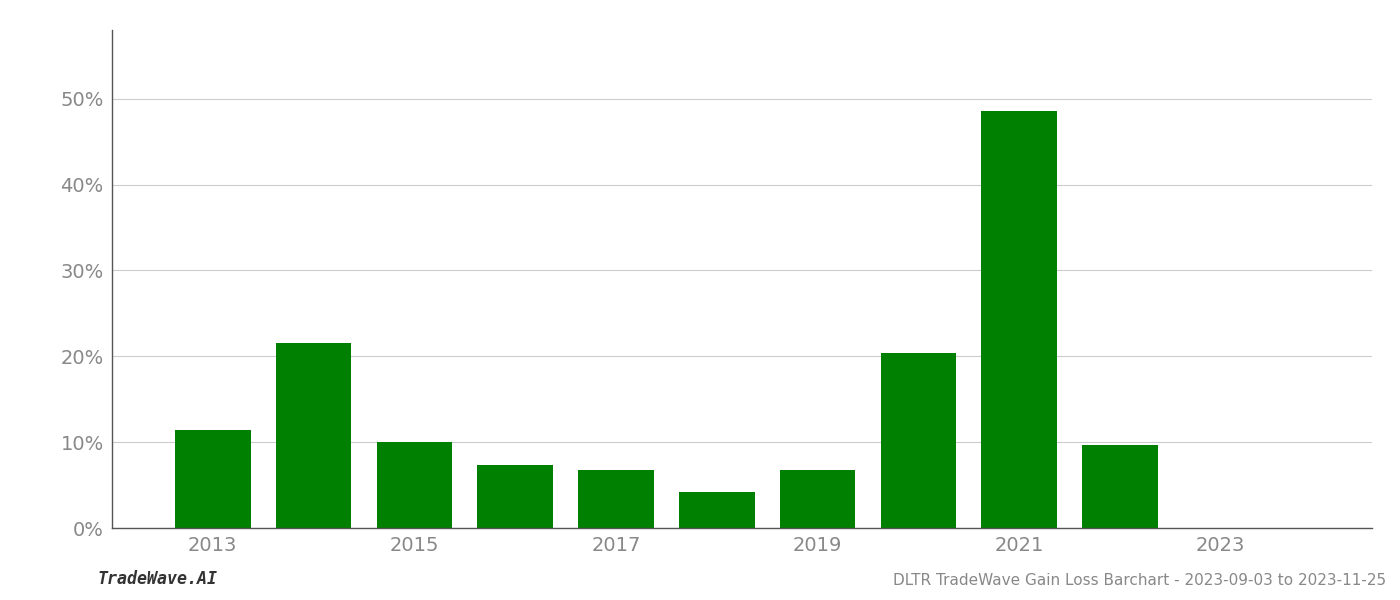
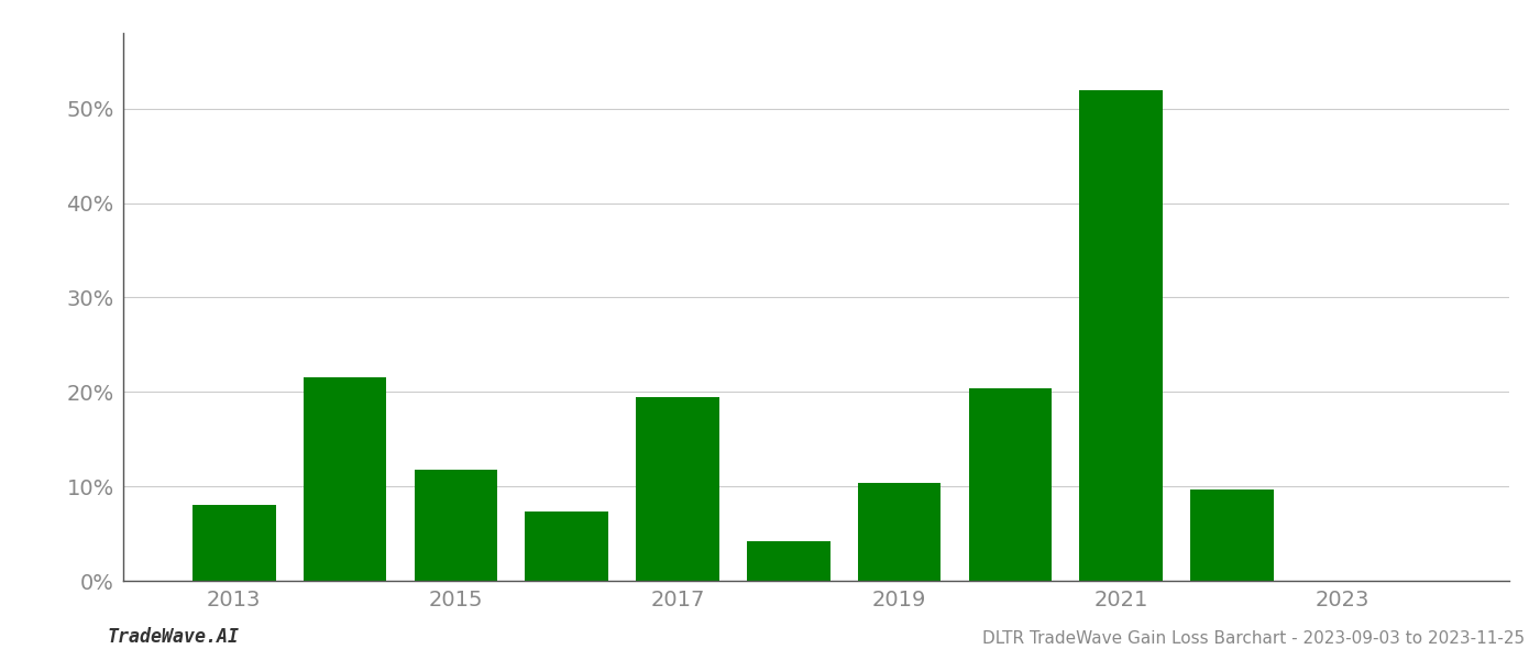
2013: 11.4% -> 8.0%
2015: 10.0% -> 11.8%
2017: 6.8% -> 19.4%
2019: 6.8% -> 10.4%
2021: 48.6% -> 52.0%
